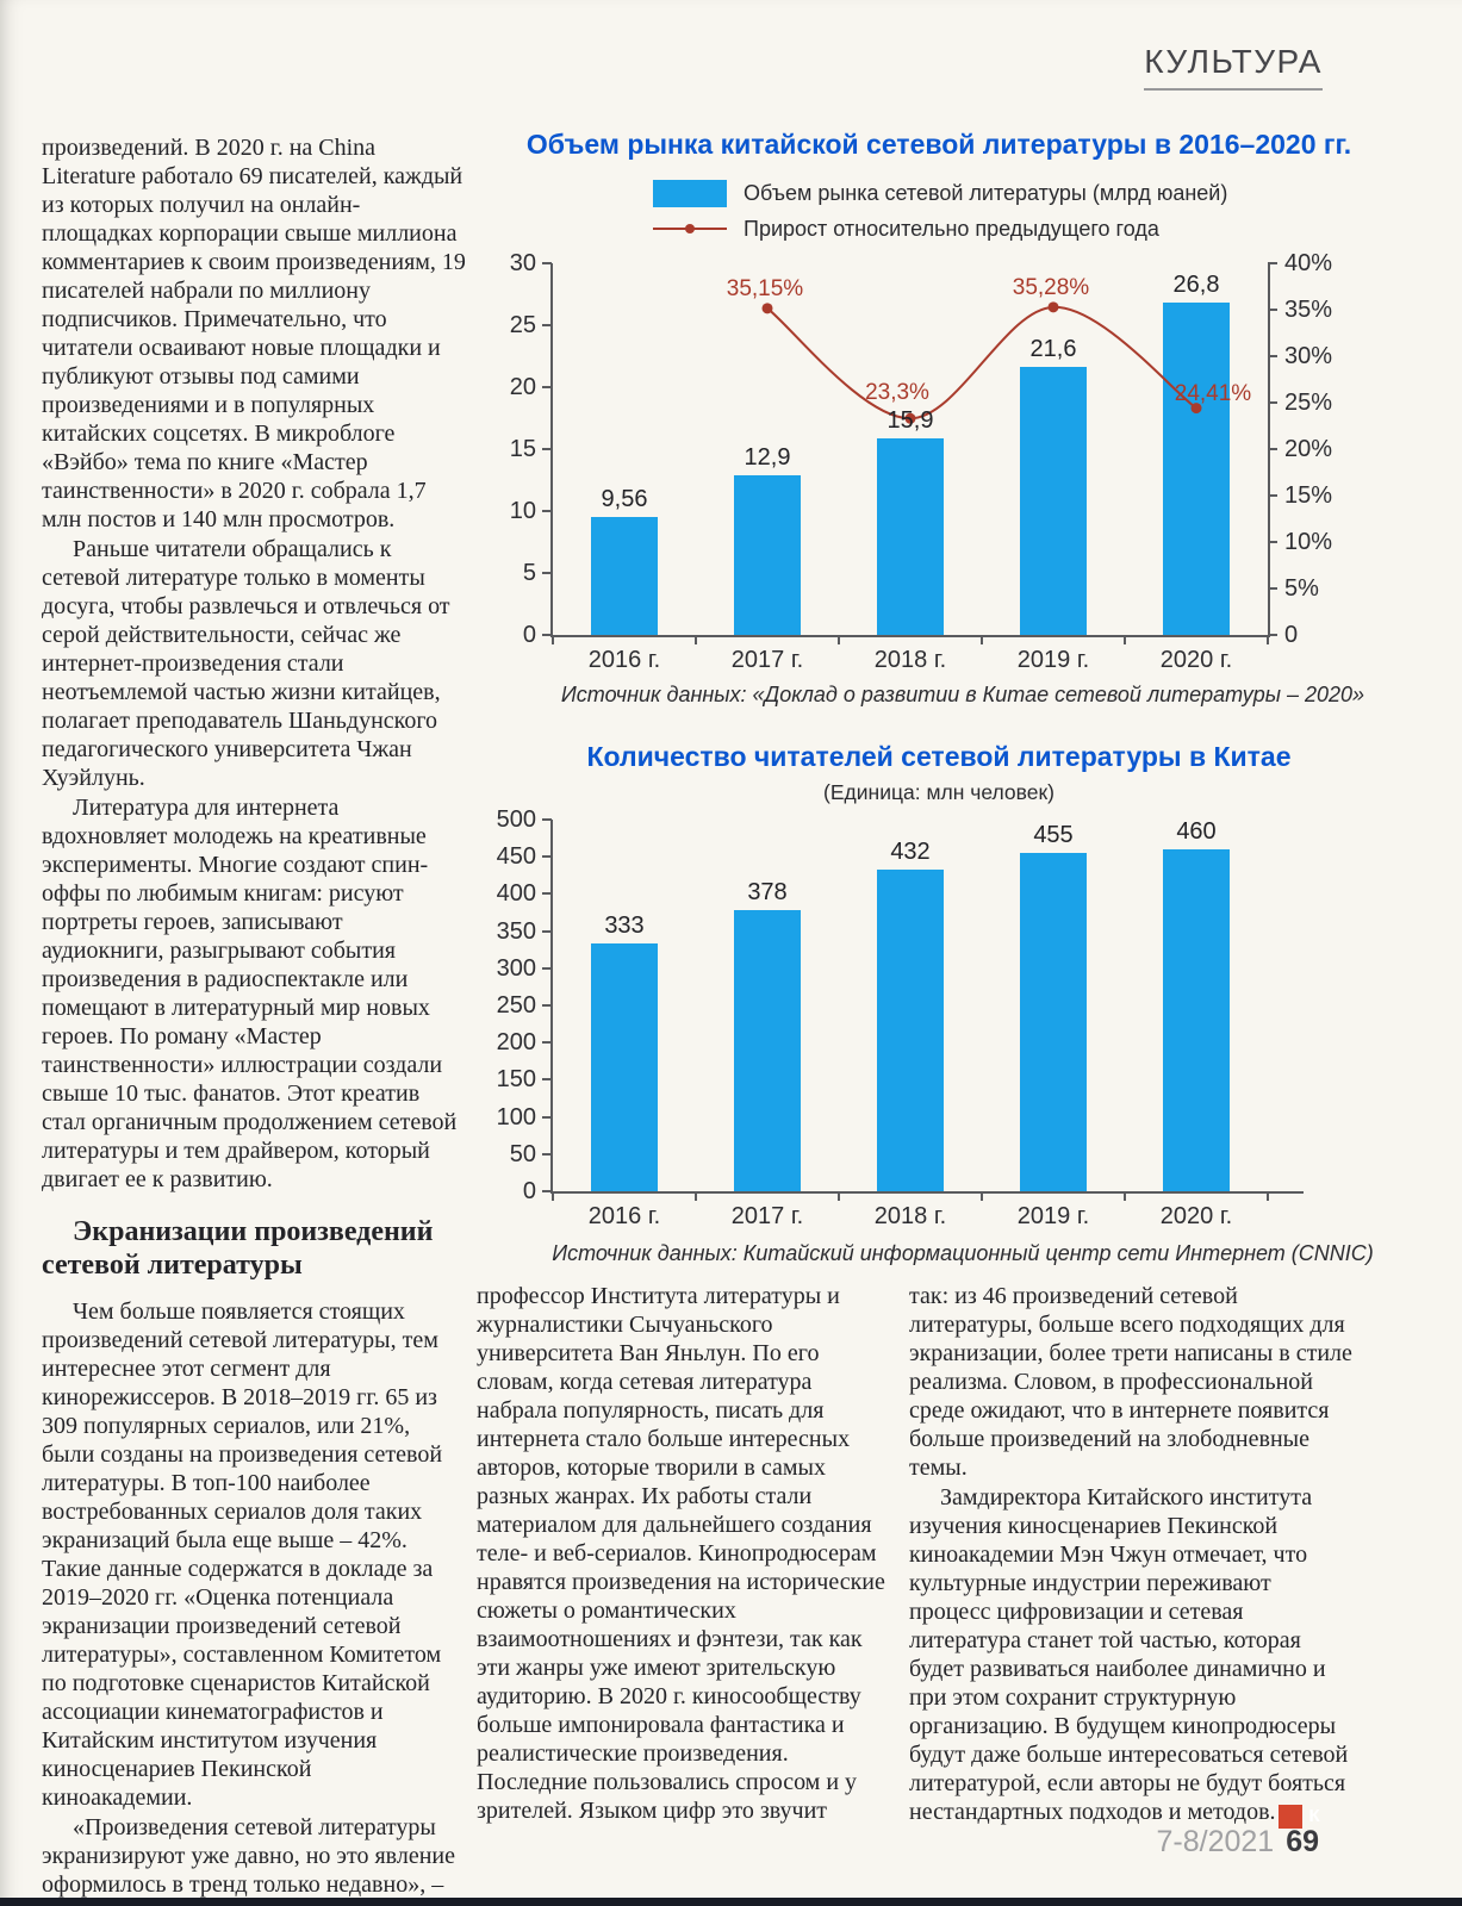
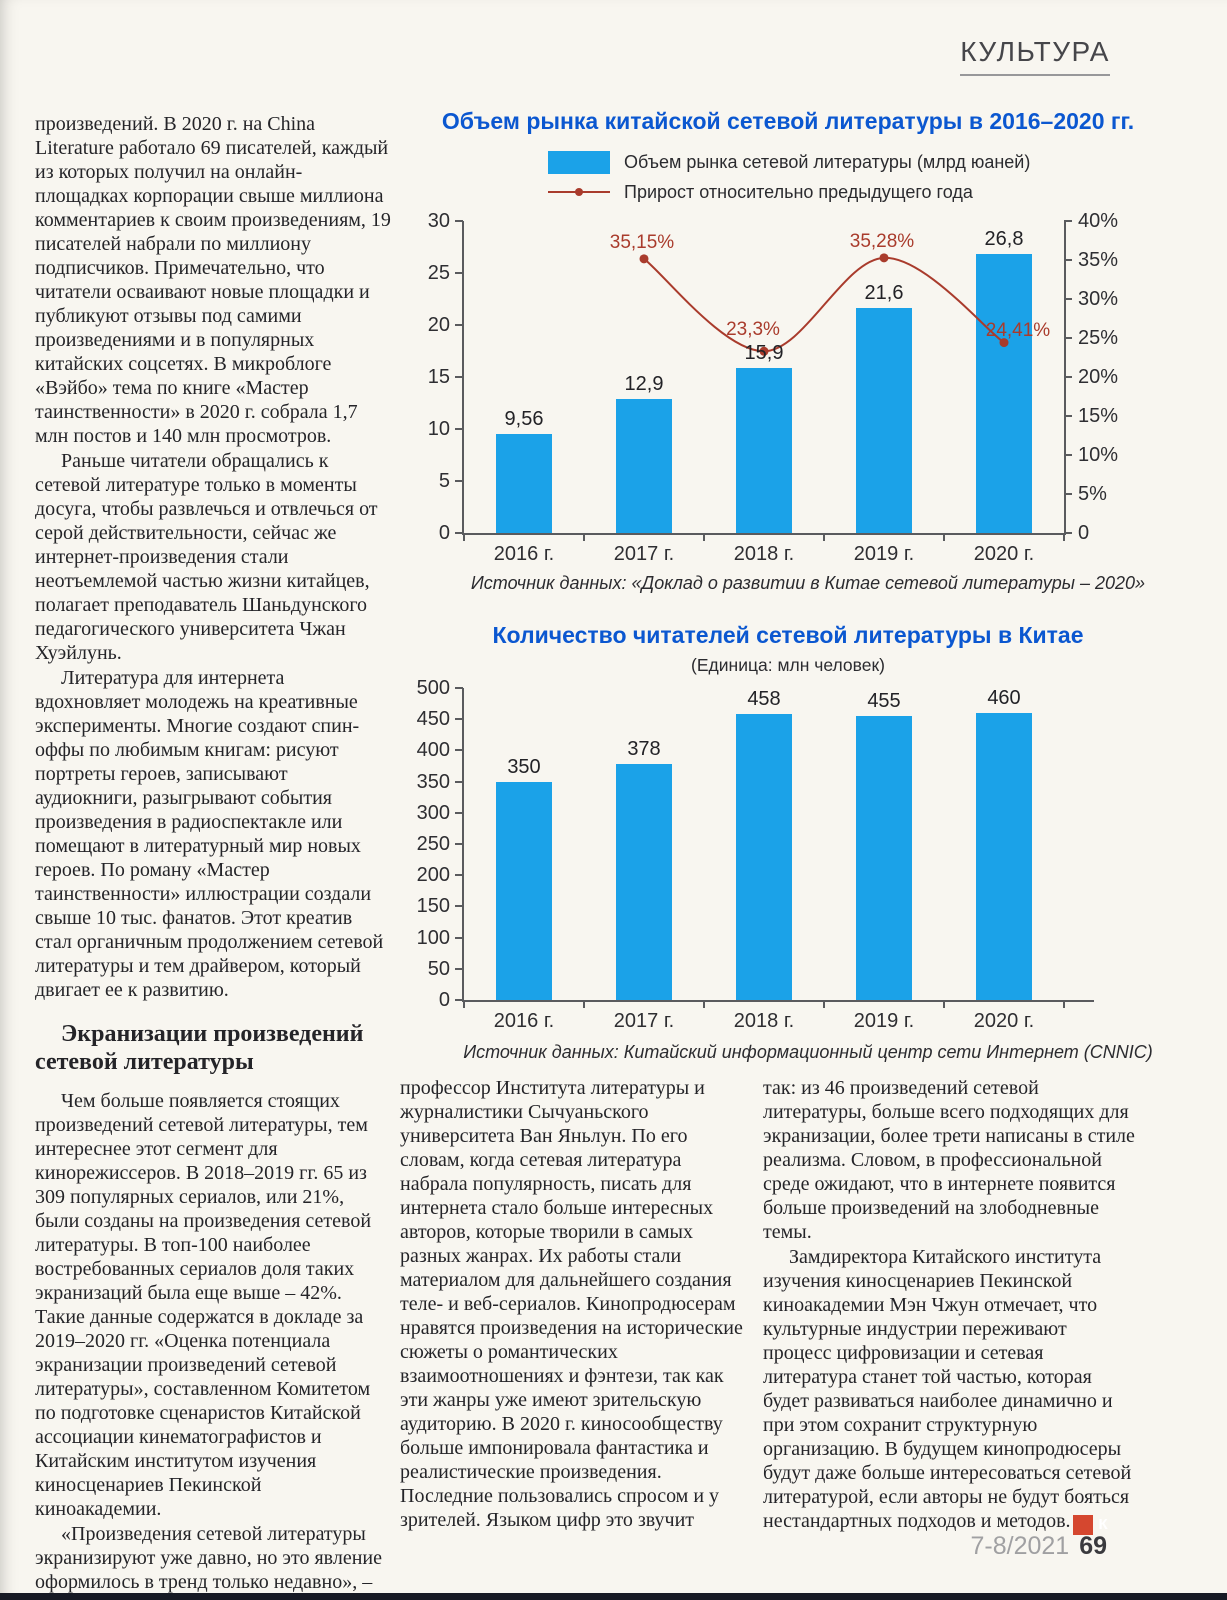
Количество читателей сетевой литературы в Китае/2016 г.: 333 -> 350
Количество читателей сетевой литературы в Китае/2018 г.: 432 -> 458
